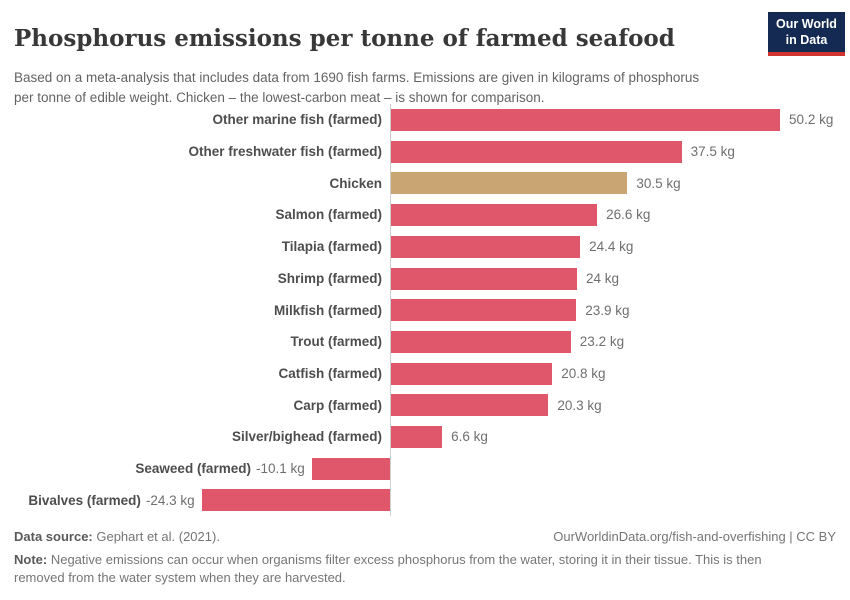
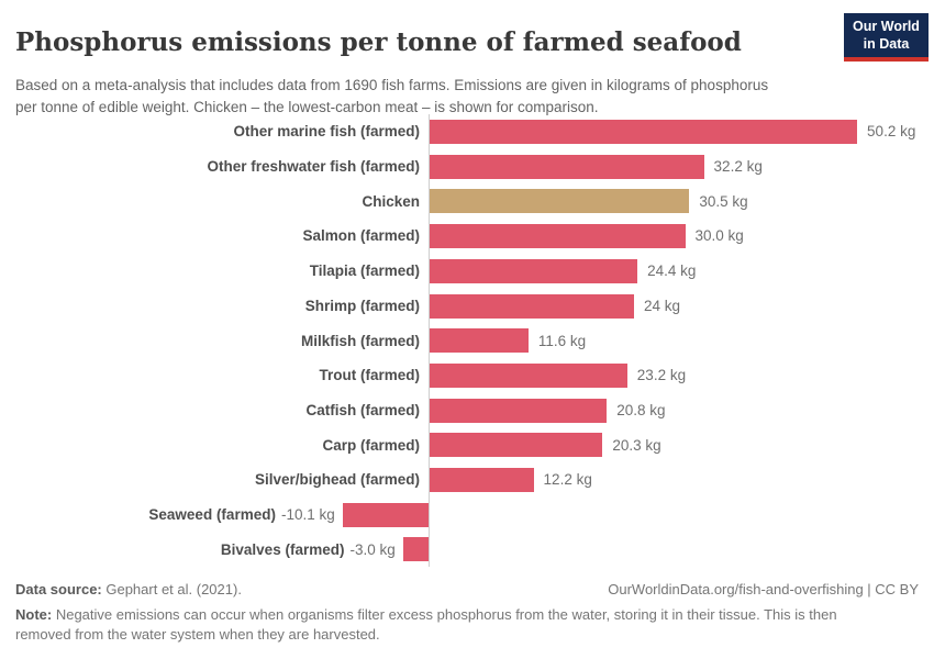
Other freshwater fish (farmed): 37.5 -> 32.2
Salmon (farmed): 26.6 -> 30.0
Milkfish (farmed): 23.9 -> 11.6
Silver/bighead (farmed): 6.6 -> 12.2
Bivalves (farmed): -24.3 -> -3.0
